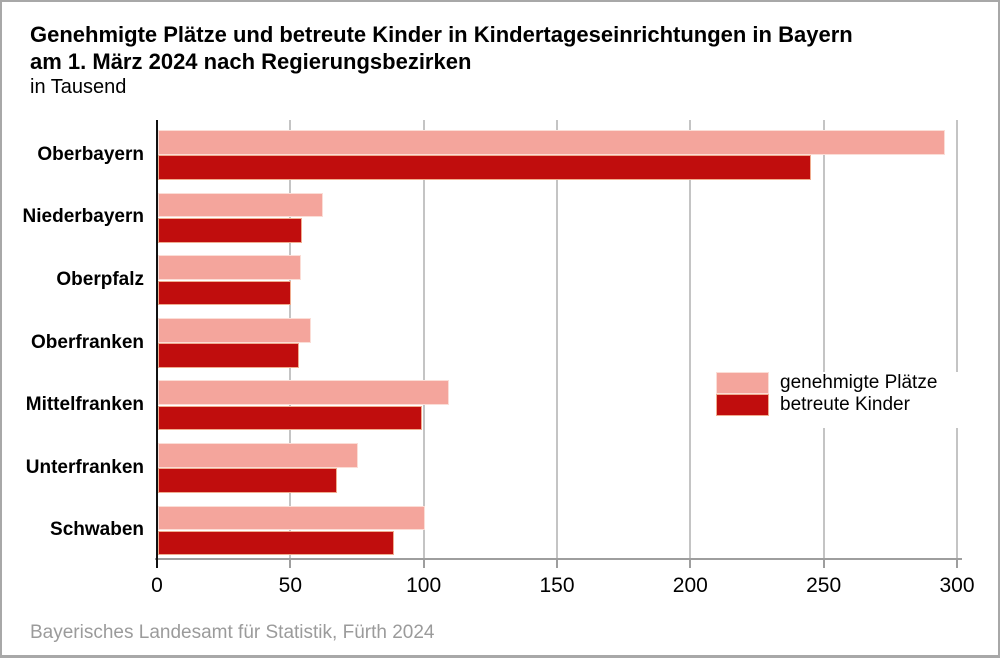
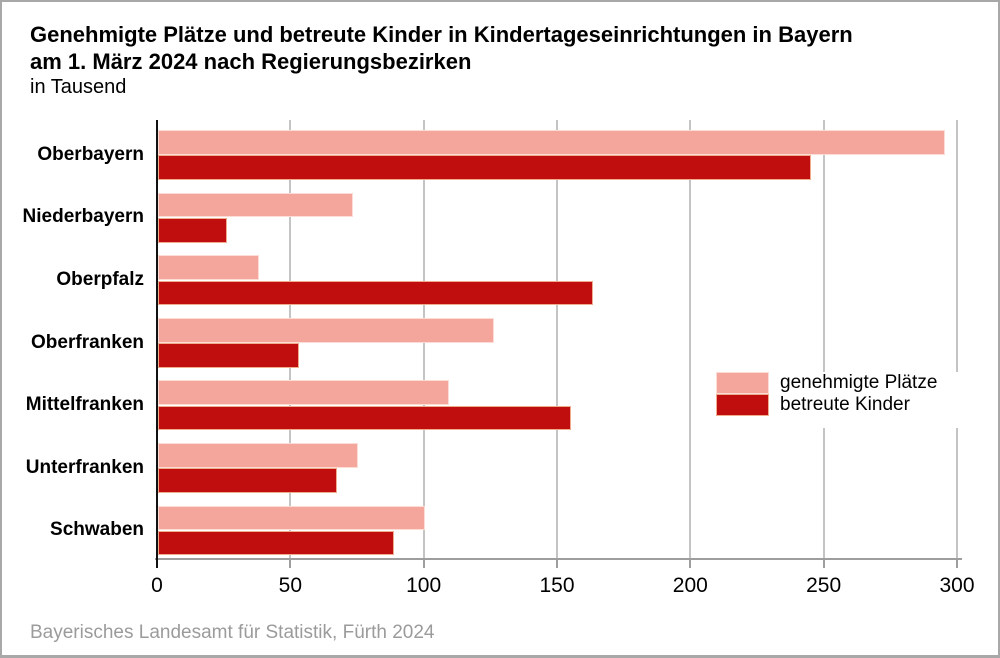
genehmigte Plätze/Niederbayern: 62 -> 73
betreute Kinder/Niederbayern: 54 -> 26
genehmigte Plätze/Oberpfalz: 54 -> 38
betreute Kinder/Oberpfalz: 50 -> 163
genehmigte Plätze/Oberfranken: 58 -> 126
betreute Kinder/Mittelfranken: 99 -> 155
